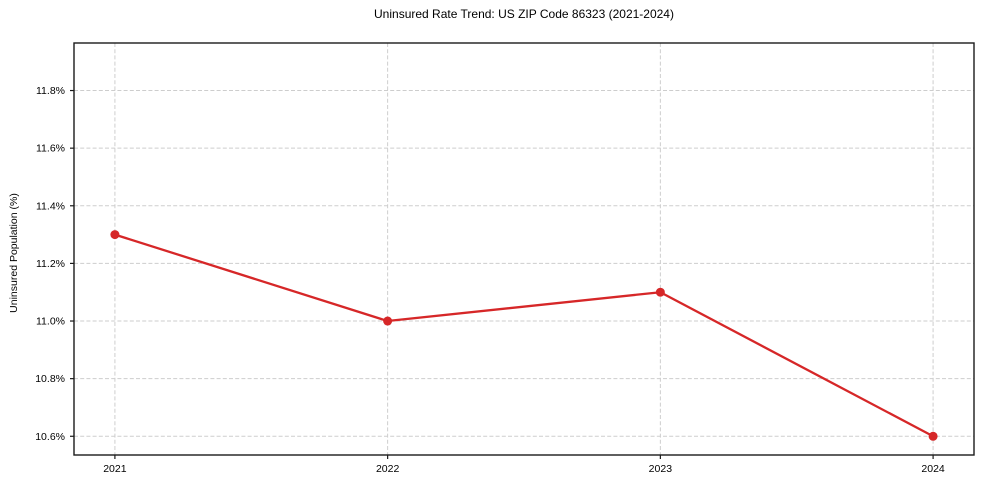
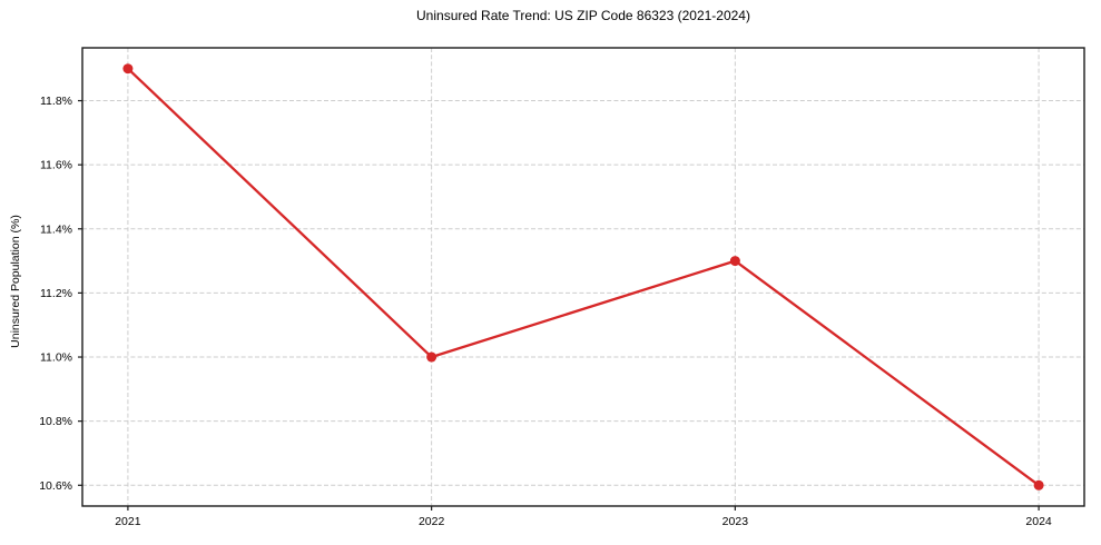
2021: 11.3% -> 11.9%
2023: 11.1% -> 11.3%
